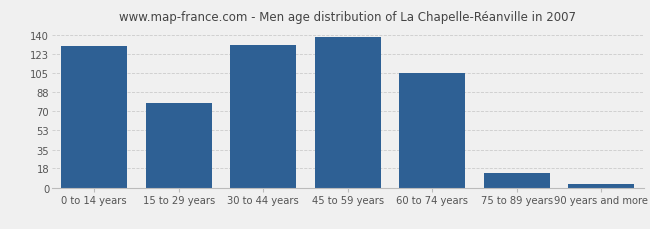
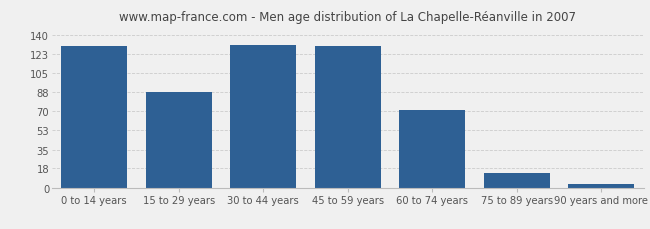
15 to 29 years: 78 -> 88
45 to 59 years: 138 -> 130
60 to 74 years: 105 -> 71
